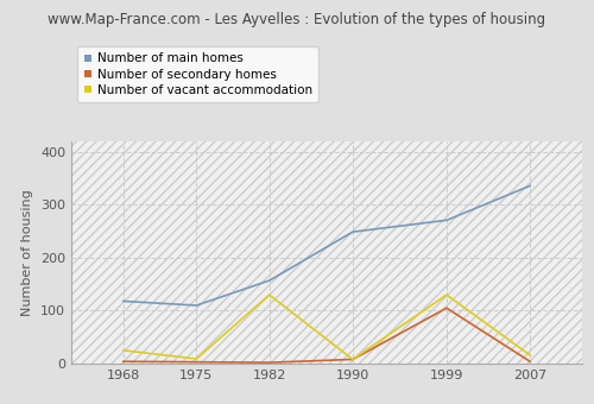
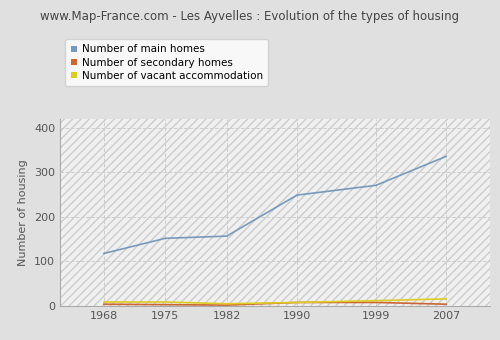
Number of vacant accommodation/1968: 25 -> 9
Number of main homes/1975: 110 -> 152
Number of vacant accommodation/1982: 130 -> 5
Number of secondary homes/1999: 105 -> 8
Number of vacant accommodation/1999: 130 -> 12
